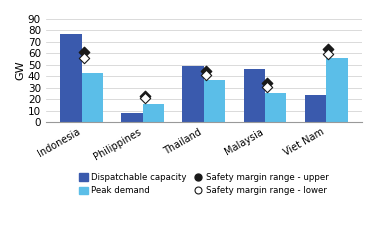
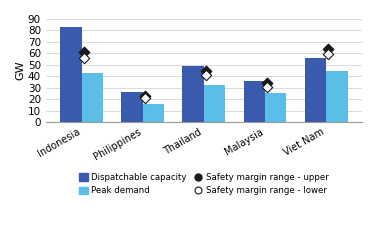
Dispatchable capacity/Indonesia: 77 -> 83
Dispatchable capacity/Philippines: 8 -> 26
Peak demand/Thailand: 37 -> 32
Dispatchable capacity/Malaysia: 46 -> 36
Dispatchable capacity/Viet Nam: 24 -> 56
Peak demand/Viet Nam: 56 -> 45
